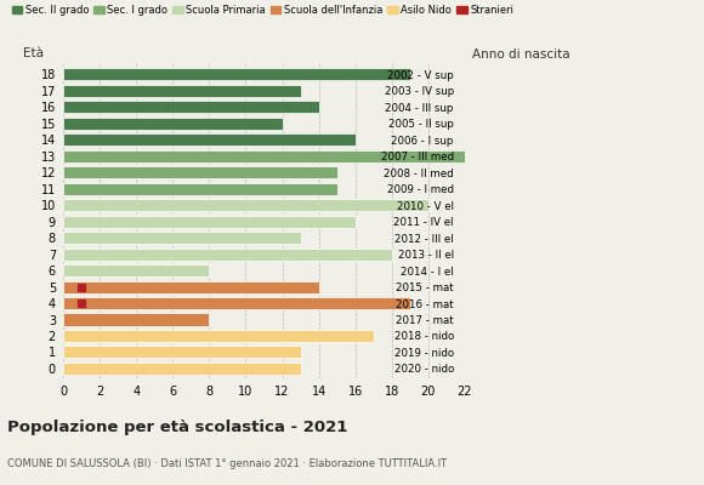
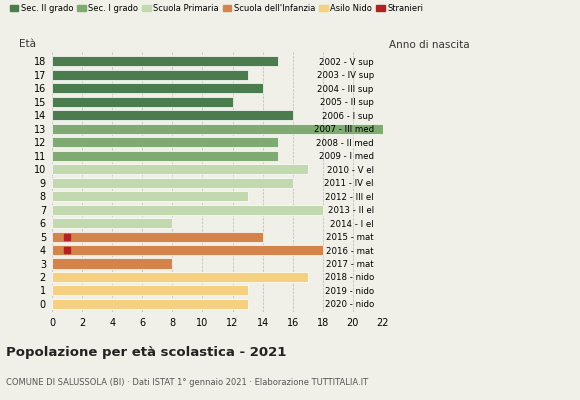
18: 19 -> 15
10: 20 -> 17
4: 19 -> 18
